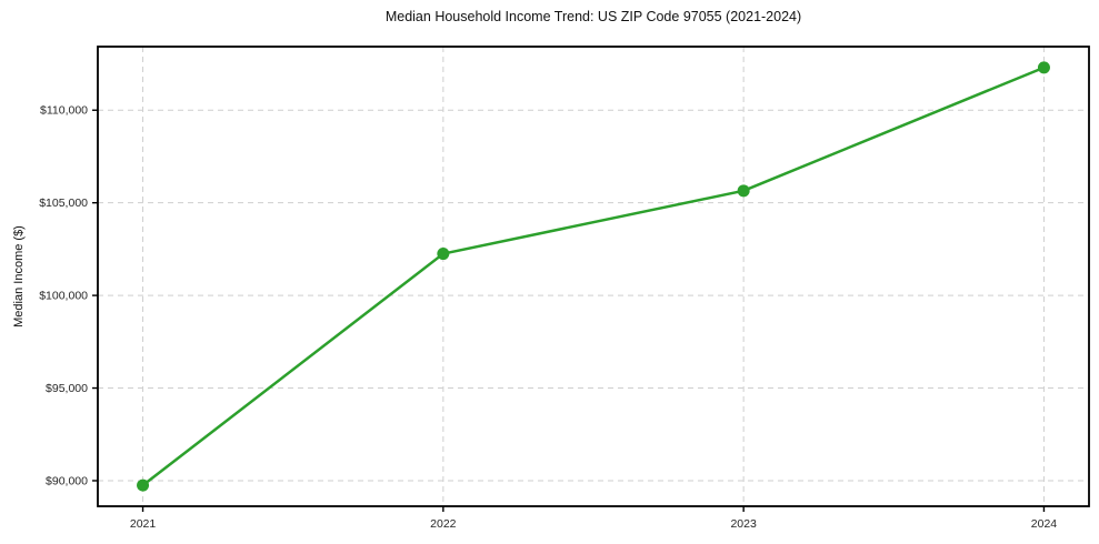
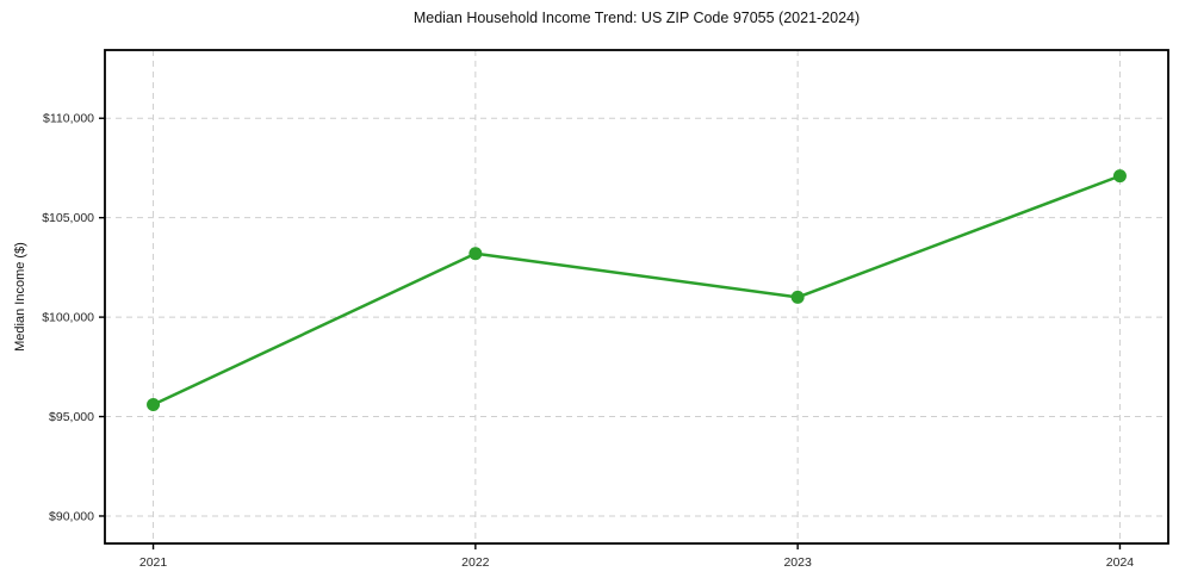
2021: $89800 -> $95600
2022: $102200 -> $103200
2023: $105600 -> $101000
2024: $112300 -> $107100
